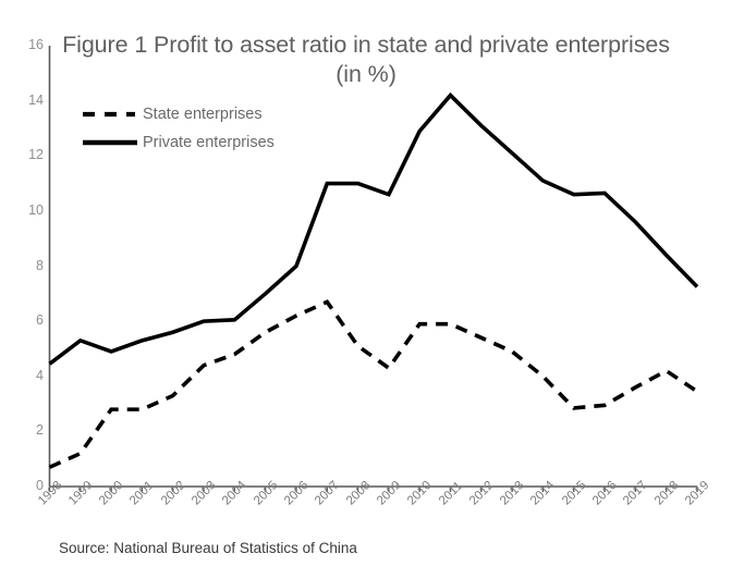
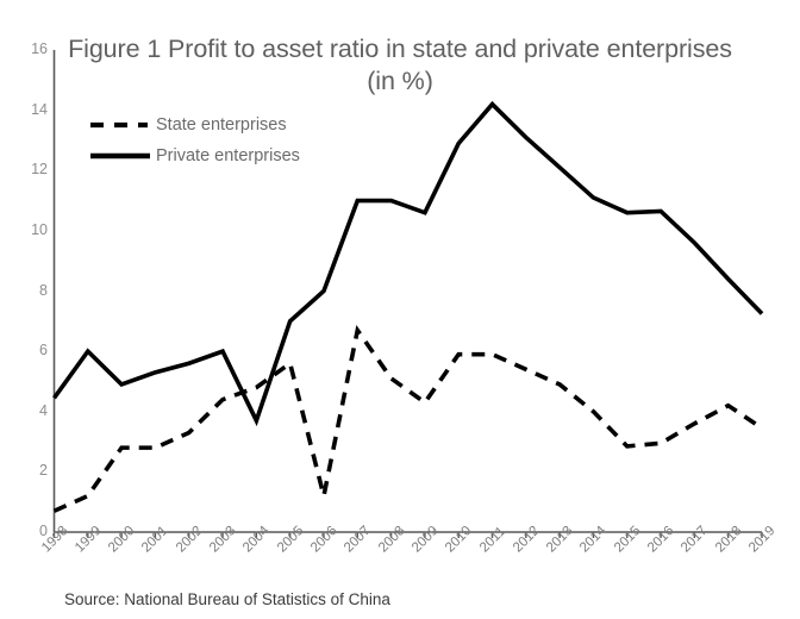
Private enterprises/1999: 5.3 -> 6.0
Private enterprises/2004: 6.0 -> 3.7
State enterprises/2006: 6.2 -> 1.2
